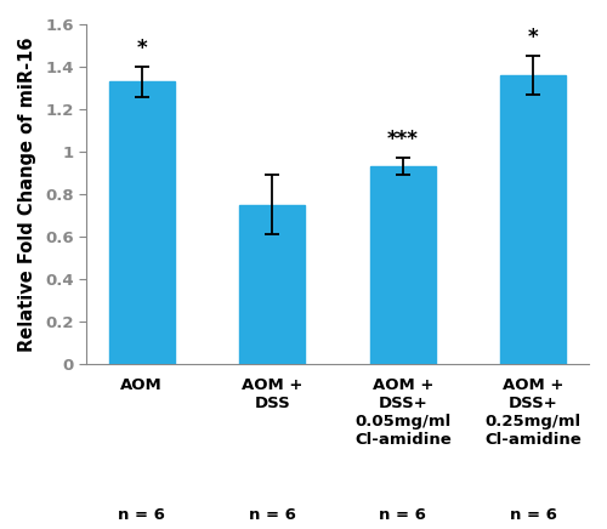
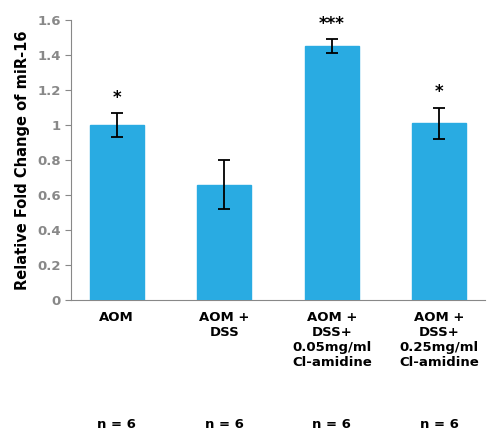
AOM: 1.33 -> 1.00
AOM + DSS: 0.75 -> 0.66
AOM + DSS+ 0.05mg/ml Cl-amidine: 0.93 -> 1.45
AOM + DSS+ 0.25mg/ml Cl-amidine: 1.36 -> 1.01
